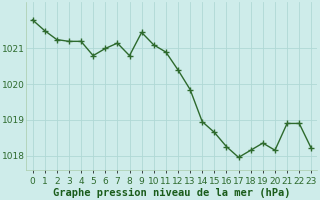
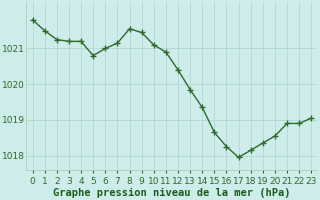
8: 1020.80 -> 1021.55
14: 1018.95 -> 1019.35
20: 1018.15 -> 1018.55
23: 1018.20 -> 1019.05
